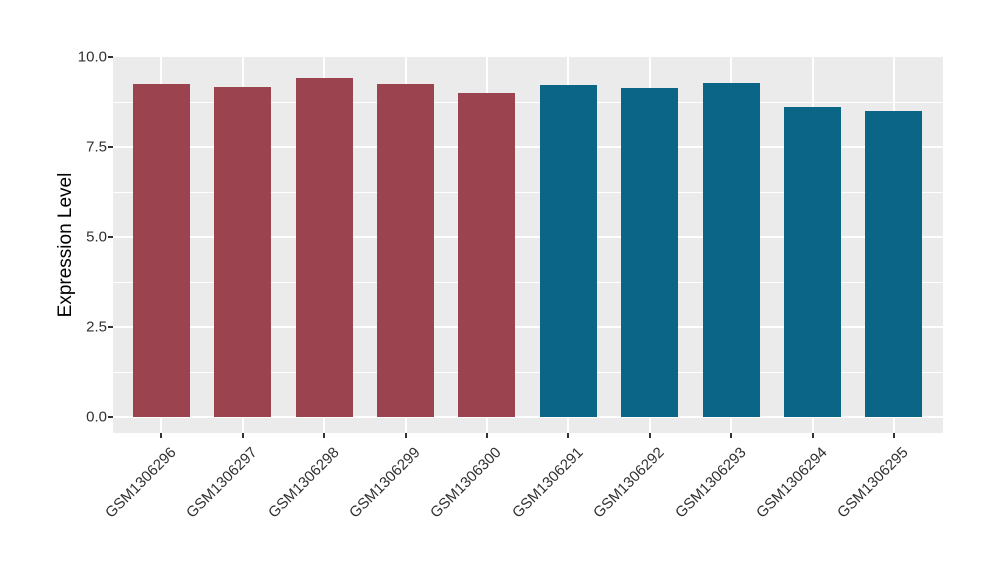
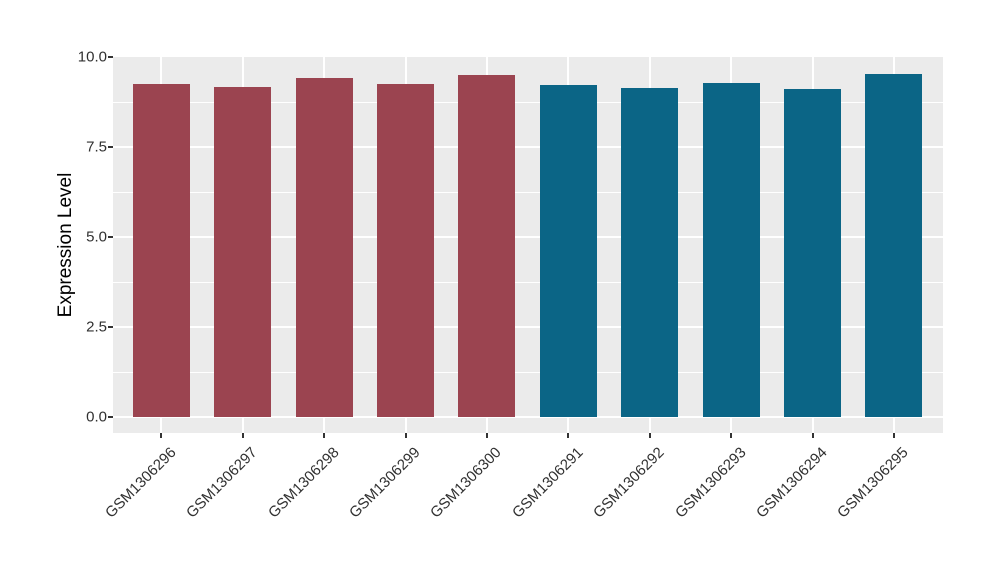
GSM1306300: 9.0 -> 9.5
GSM1306294: 8.6 -> 9.1
GSM1306295: 8.5 -> 9.5
